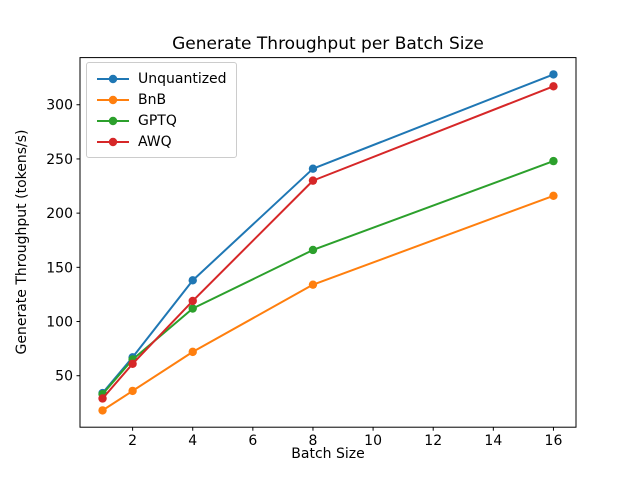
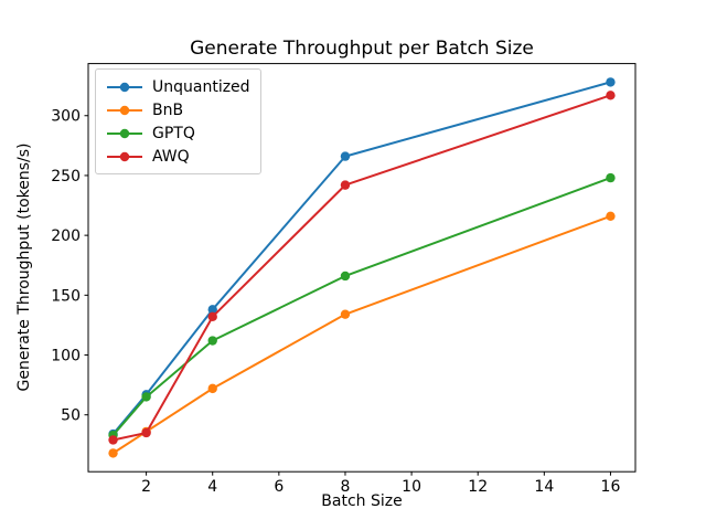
AWQ/2: 61 -> 35
AWQ/4: 119 -> 132
Unquantized/8: 241 -> 266
AWQ/8: 230 -> 242
